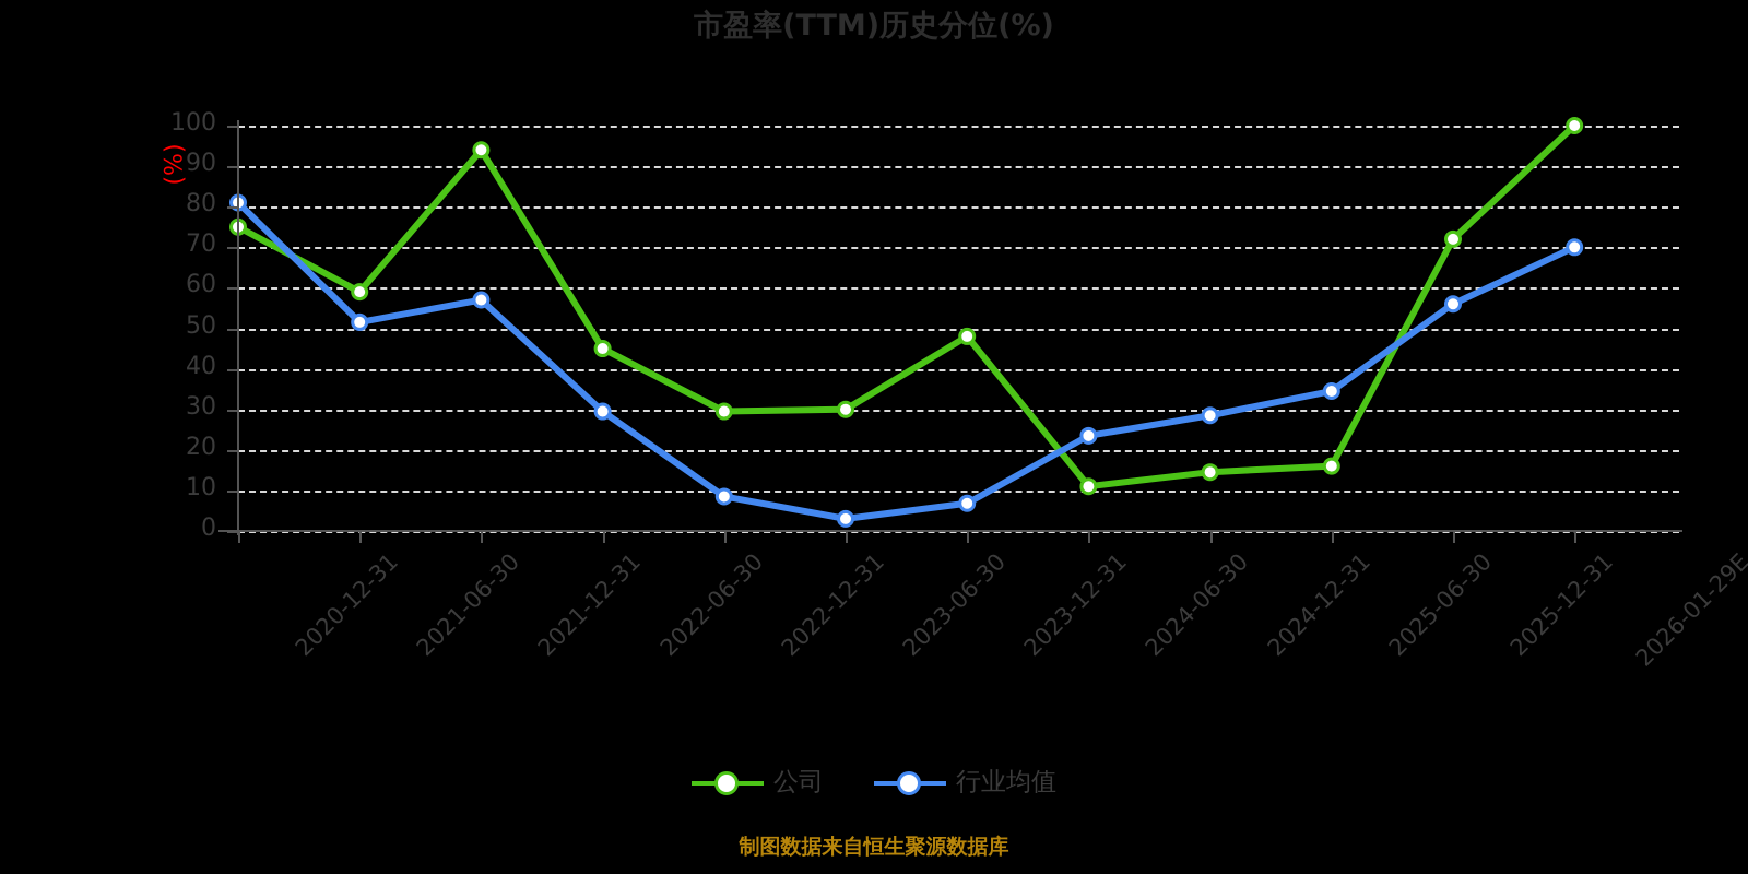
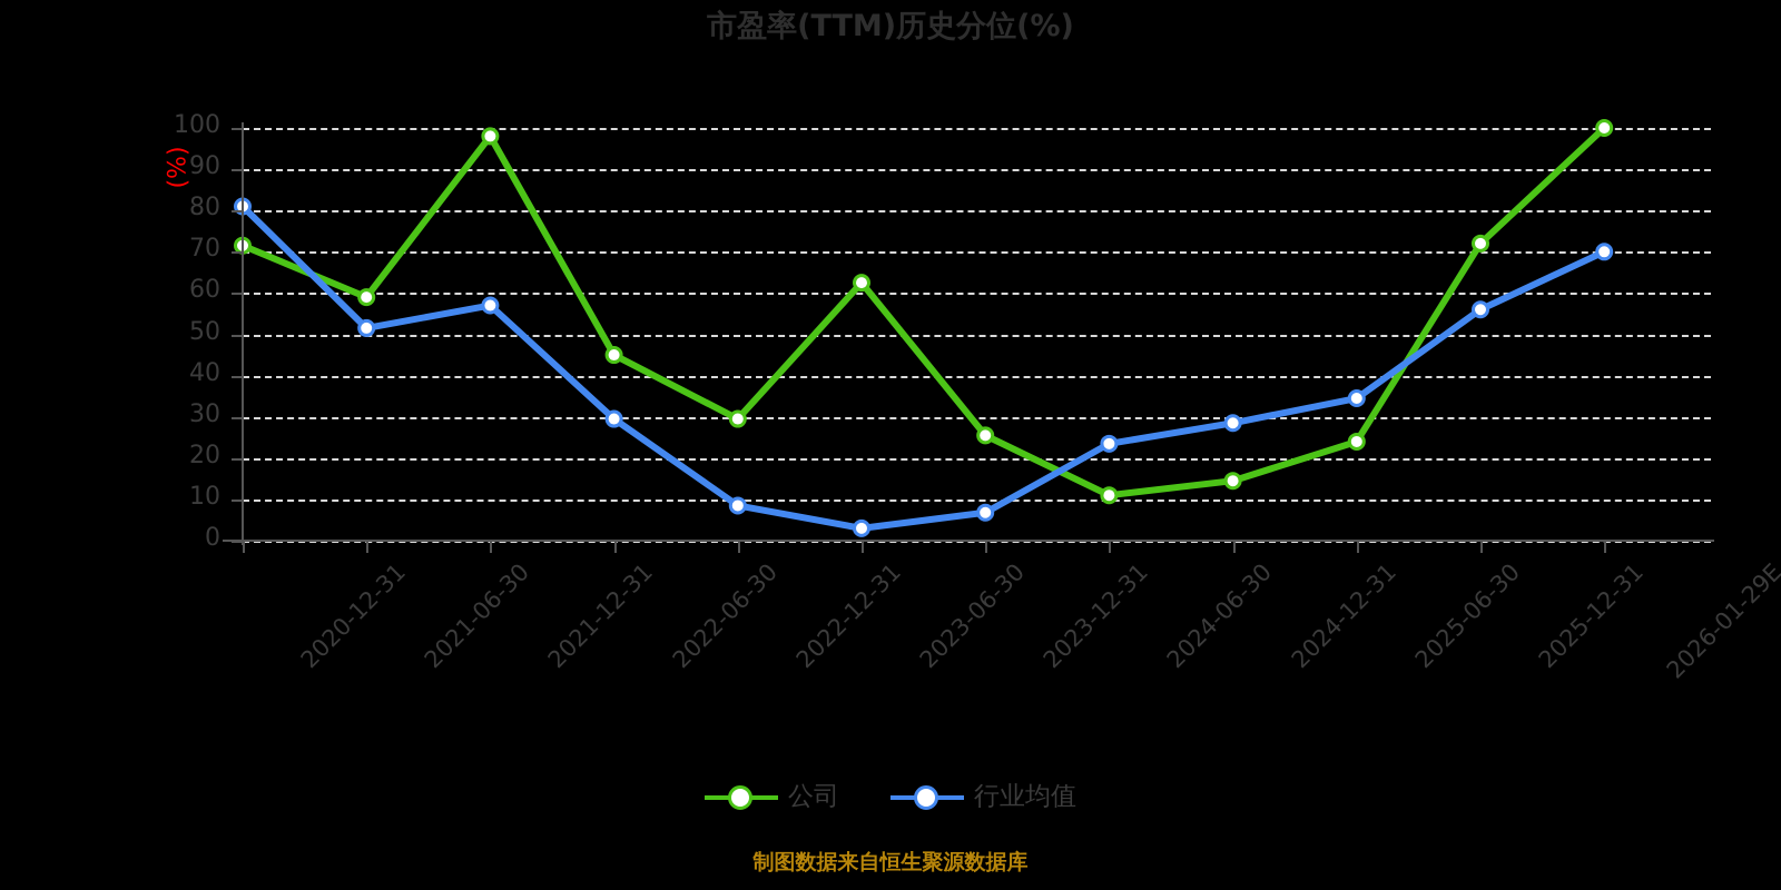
公司/2020-12-31: 75 -> 72
公司/2021-12-31: 94 -> 98
公司/2023-06-30: 30 -> 62
公司/2023-12-31: 48 -> 26
公司/2025-06-30: 16 -> 24
